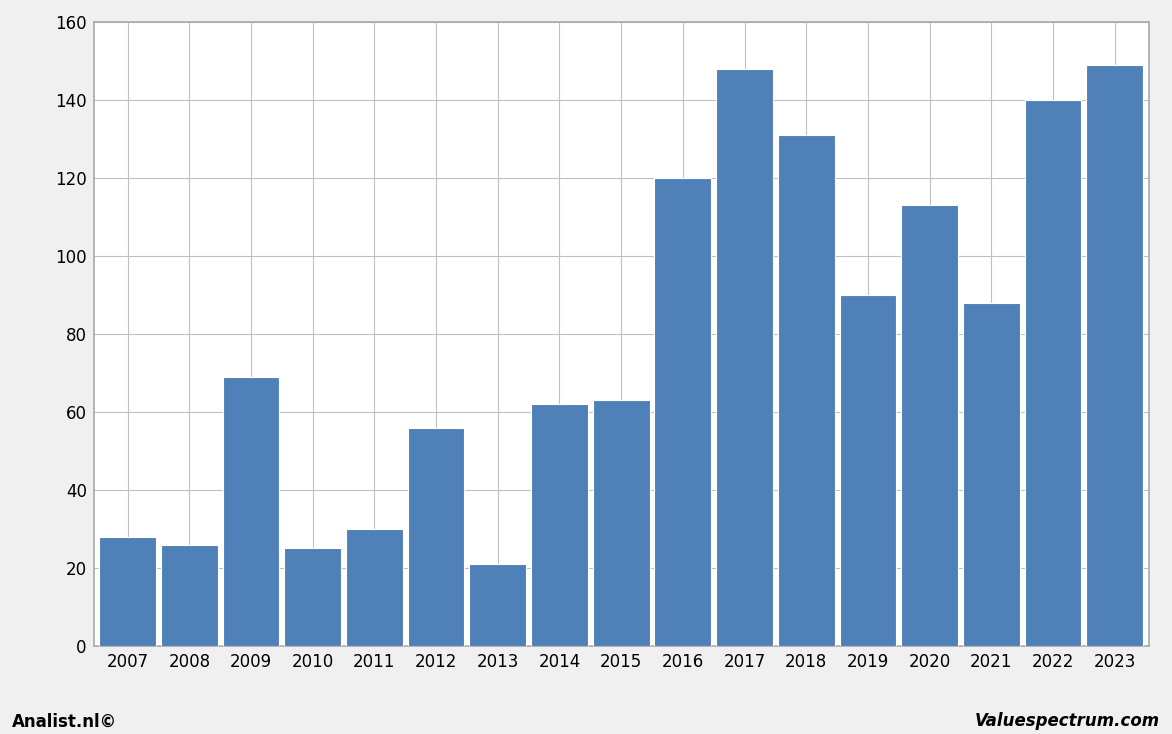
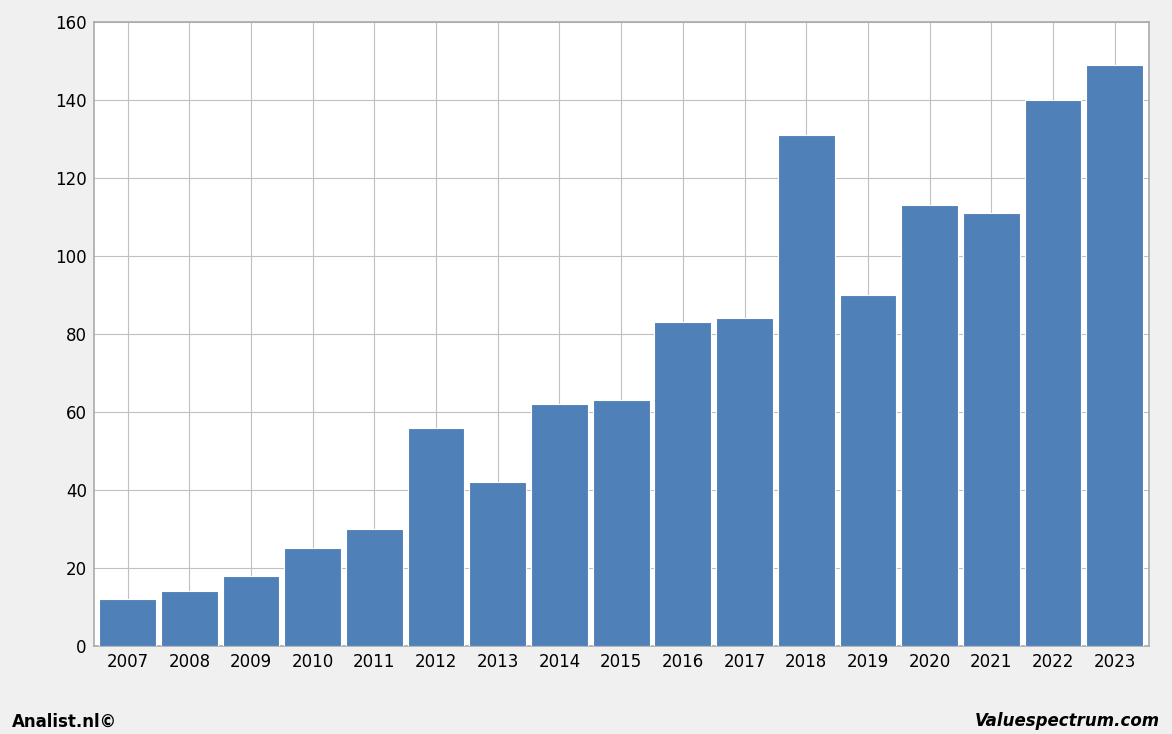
2007: 28 -> 12
2008: 26 -> 14
2009: 69 -> 18
2013: 21 -> 42
2016: 120 -> 83
2017: 148 -> 84
2021: 88 -> 111
